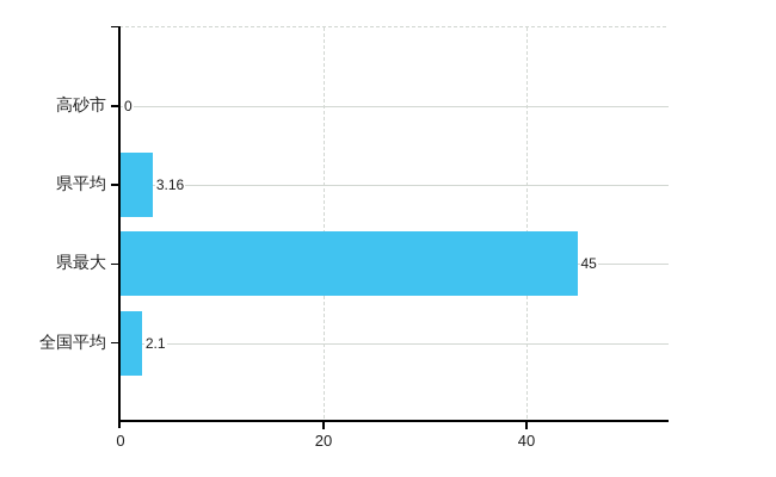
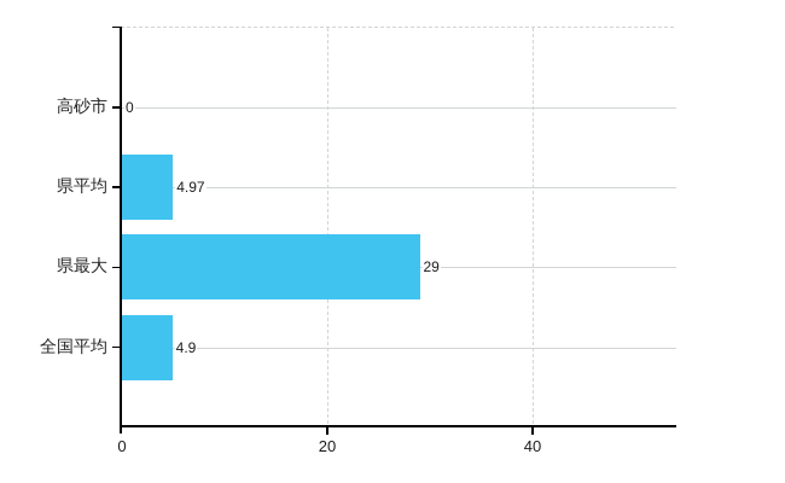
県平均: 3.16 -> 4.97
県最大: 45 -> 29
全国平均: 2.1 -> 4.9
